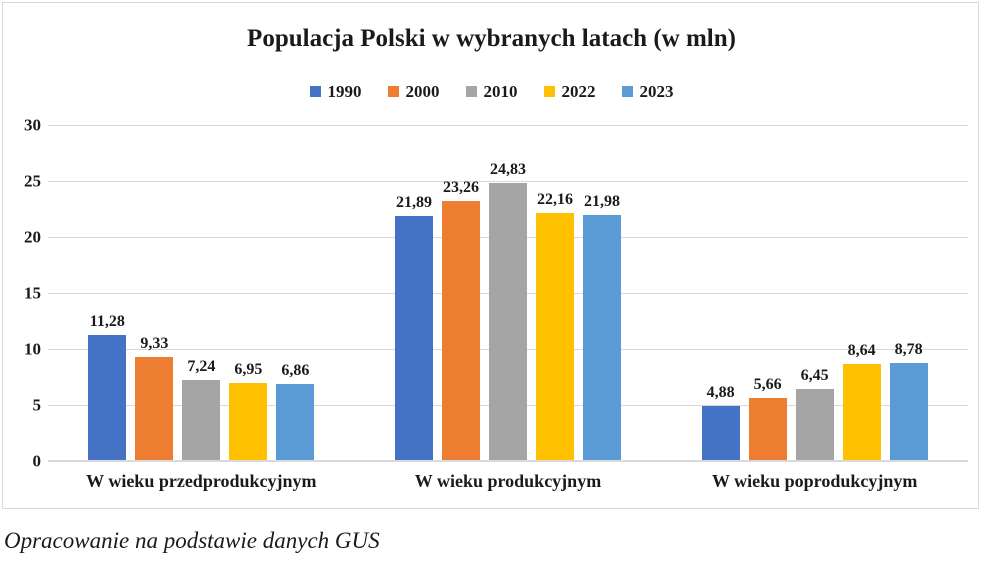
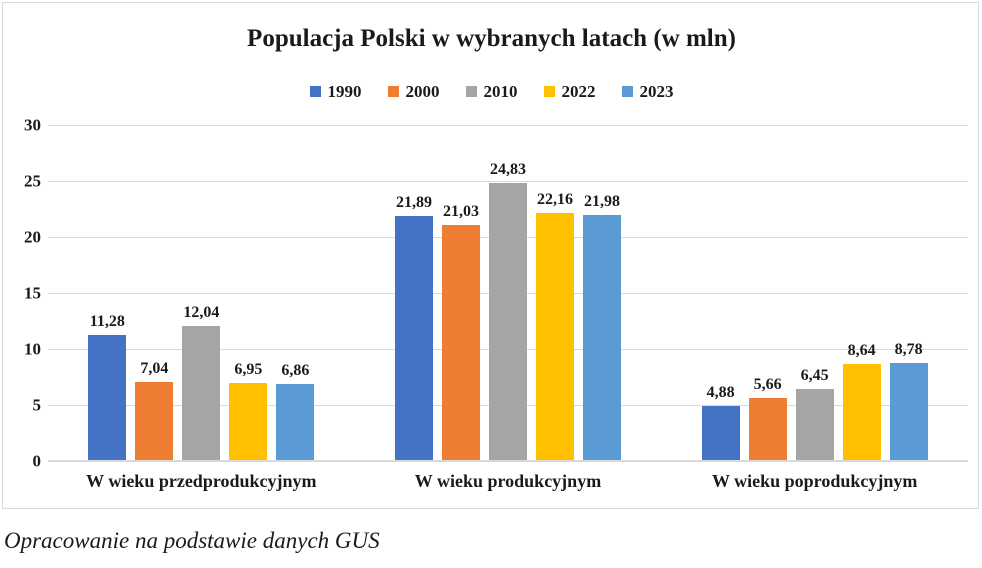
2000/W wieku przedprodukcyjnym: 9,33 -> 7,04
2010/W wieku przedprodukcyjnym: 7,24 -> 12,04
2000/W wieku produkcyjnym: 23,26 -> 21,03
